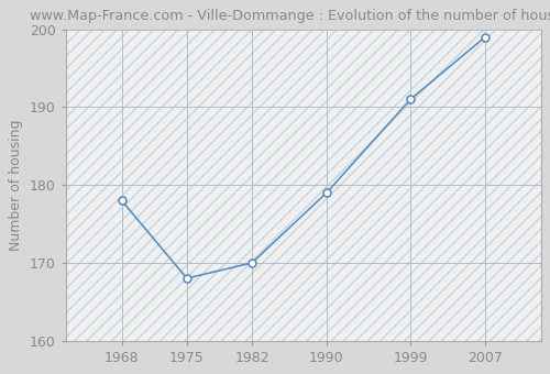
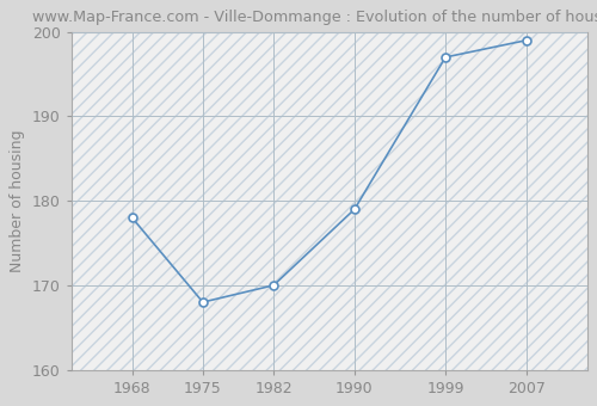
1999: 191 -> 197
